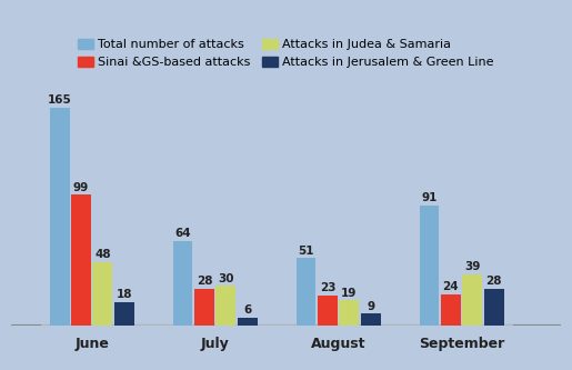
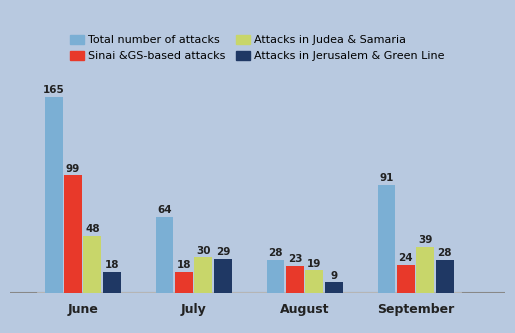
Sinai &GS-based attacks/July: 28 -> 18
Attacks in Jerusalem & Green Line/July: 6 -> 29
Total number of attacks/August: 51 -> 28
